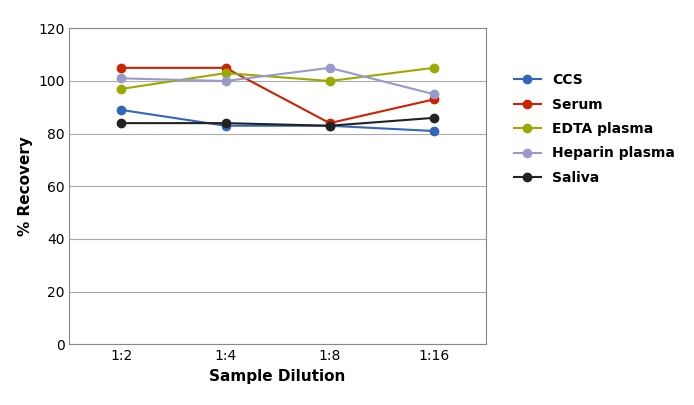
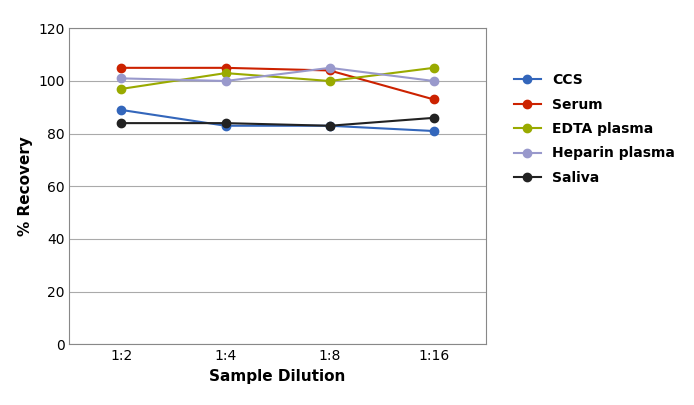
Serum/1:8: 84 -> 104
Heparin plasma/1:16: 95 -> 100
